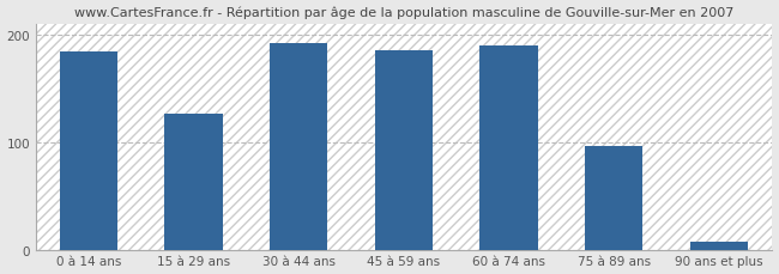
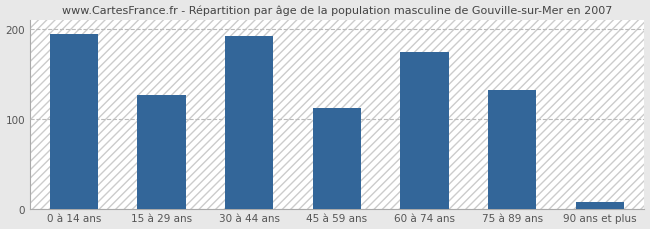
0 à 14 ans: 184 -> 194
45 à 59 ans: 185 -> 112
60 à 74 ans: 190 -> 174
75 à 89 ans: 96 -> 132
